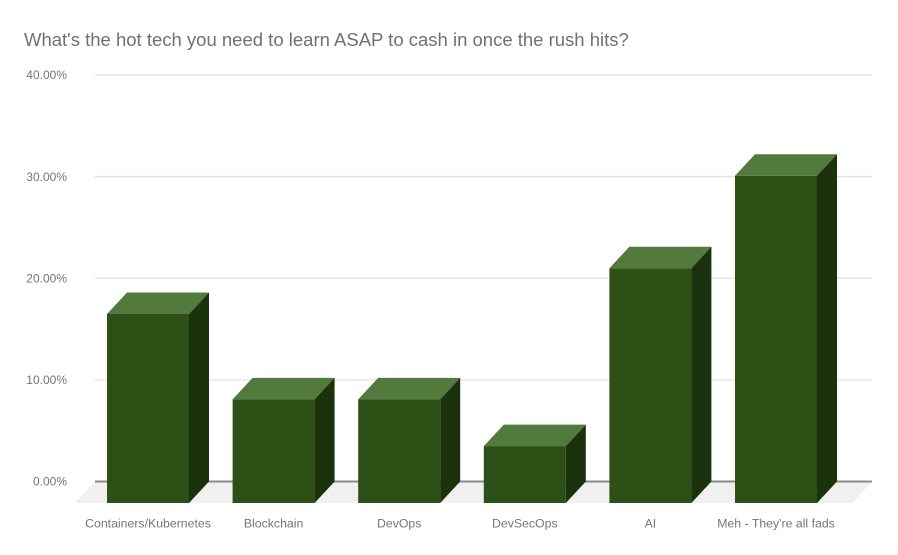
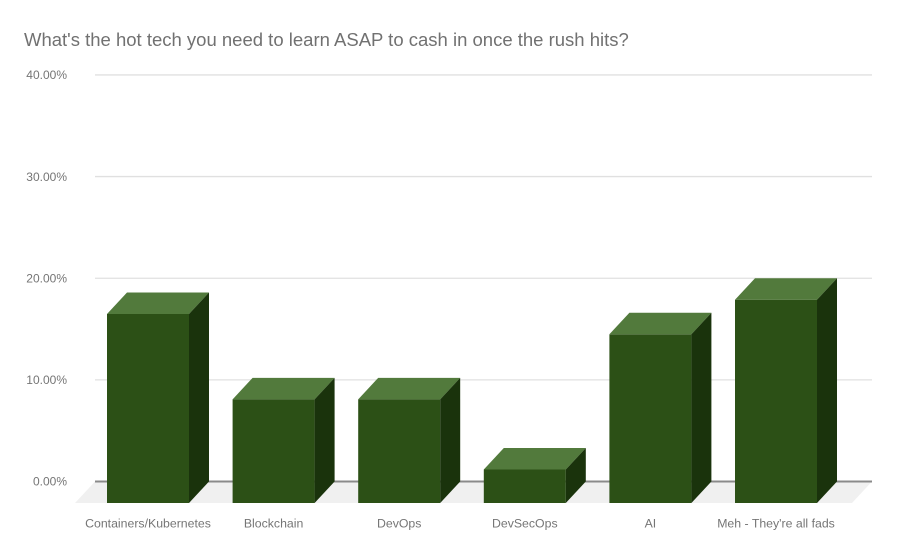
DevSecOps: 5.6% -> 3.3%
AI: 23.1% -> 16.6%
Meh - They're all fads: 32.2% -> 20.0%
